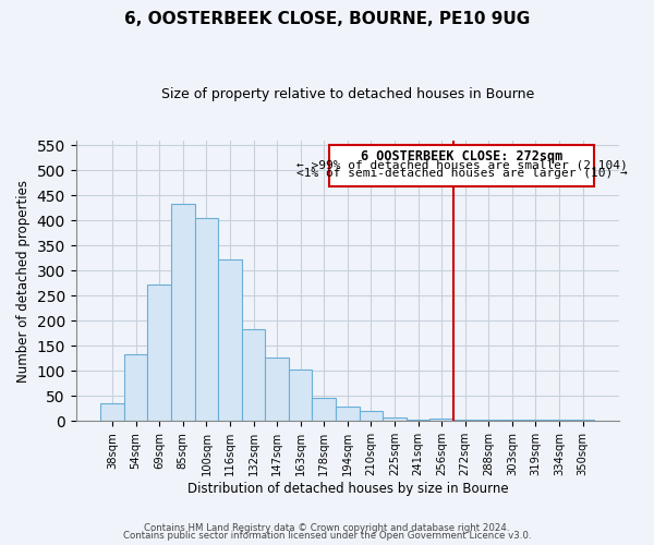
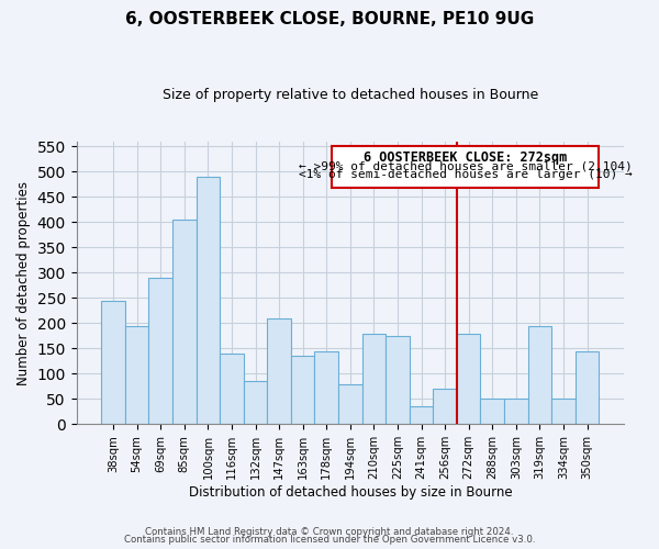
38sqm: 35 -> 245
54sqm: 133 -> 195
69sqm: 272 -> 290
85sqm: 433 -> 405
100sqm: 405 -> 490
116sqm: 322 -> 140
132sqm: 184 -> 85
147sqm: 127 -> 210
163sqm: 104 -> 135
178sqm: 46 -> 145
194sqm: 30 -> 80
210sqm: 20 -> 180
225sqm: 8 -> 175
241sqm: 3 -> 35
256sqm: 5 -> 70
272sqm: 3 -> 180
288sqm: 3 -> 50
303sqm: 2 -> 50
319sqm: 2 -> 195
334sqm: 2 -> 50
350sqm: 3 -> 145
